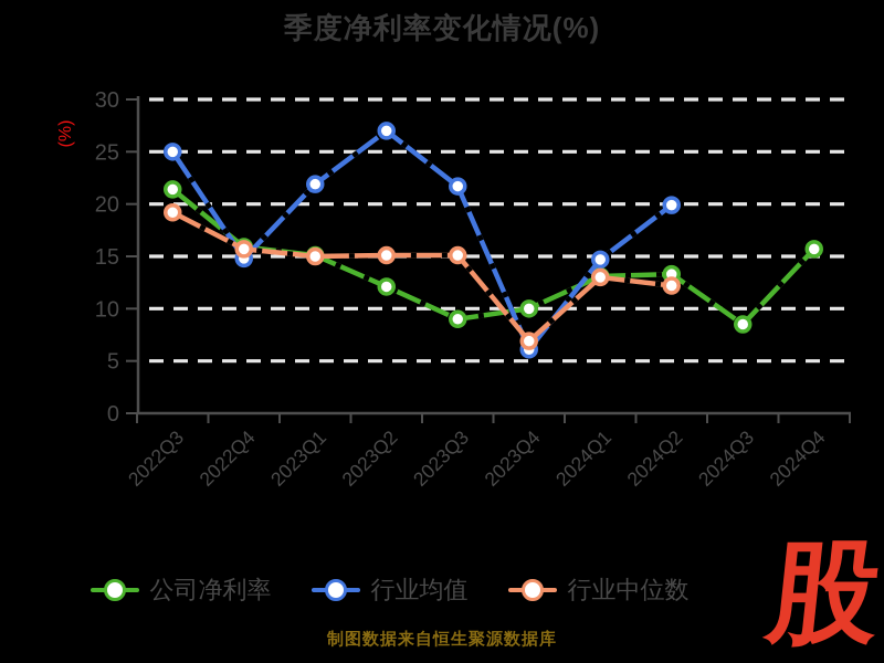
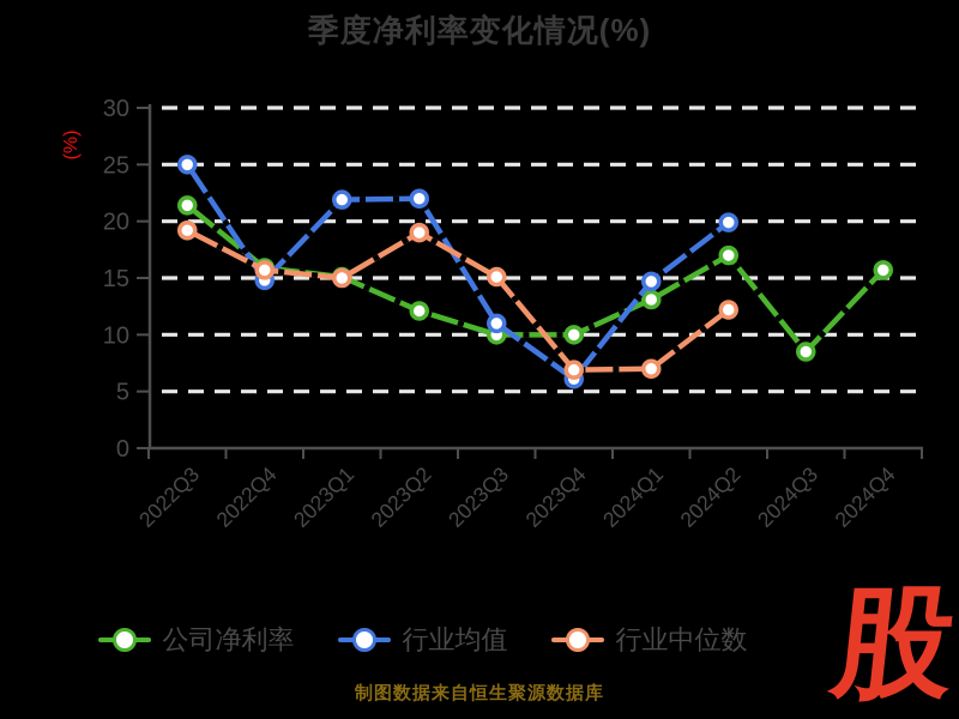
行业均值/2023Q2: 27 -> 22
行业中位数/2023Q2: 15 -> 19
公司净利率/2023Q3: 9 -> 10
行业均值/2023Q3: 22 -> 11
行业中位数/2024Q1: 13 -> 7
公司净利率/2024Q2: 13 -> 17
